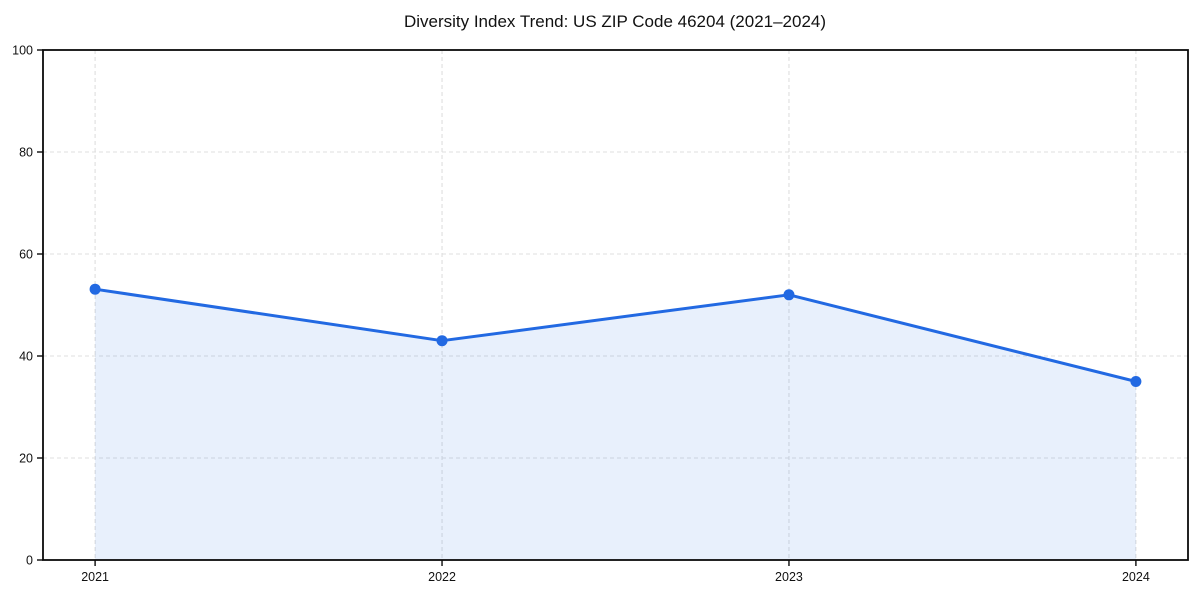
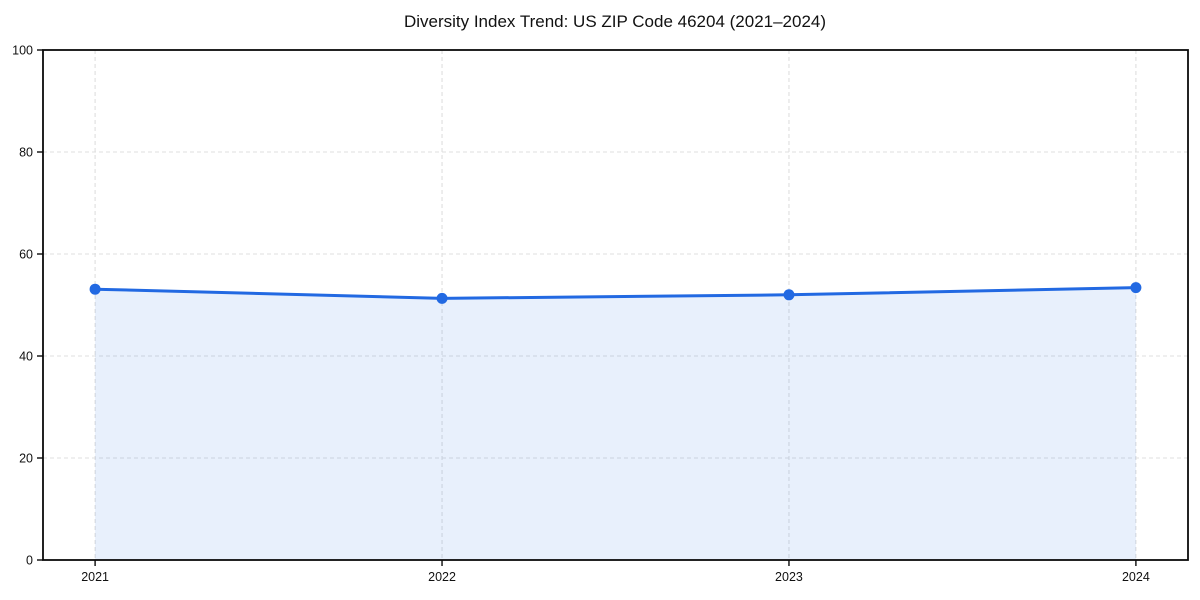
2022: 43 -> 51
2024: 35 -> 53
